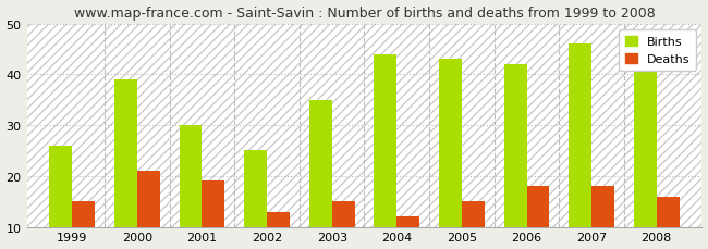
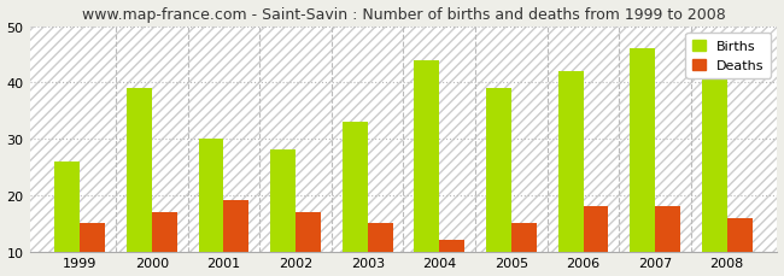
Deaths/2000: 21 -> 17
Births/2002: 25 -> 28
Deaths/2002: 13 -> 17
Births/2003: 35 -> 33
Births/2005: 43 -> 39
